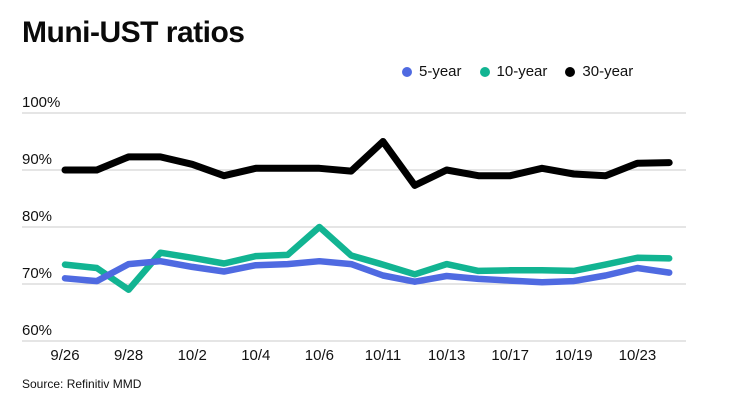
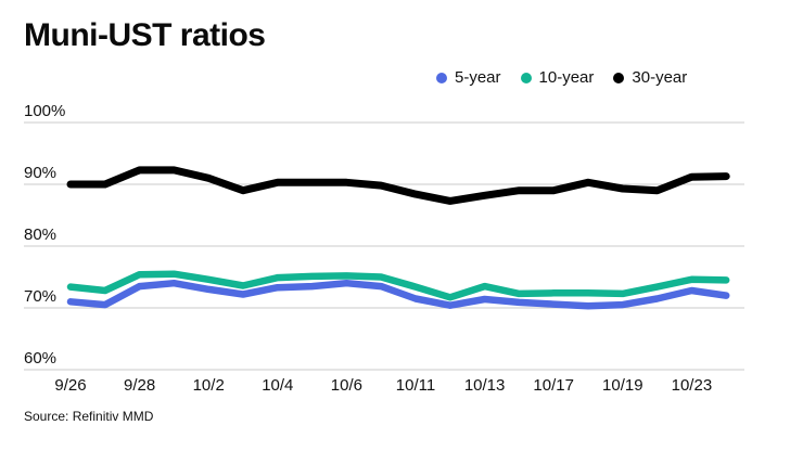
10-year/9/28: 69% -> 75%
10-year/10/6: 80% -> 75%
30-year/10/11: 95% -> 88%
30-year/10/13: 90% -> 88%
